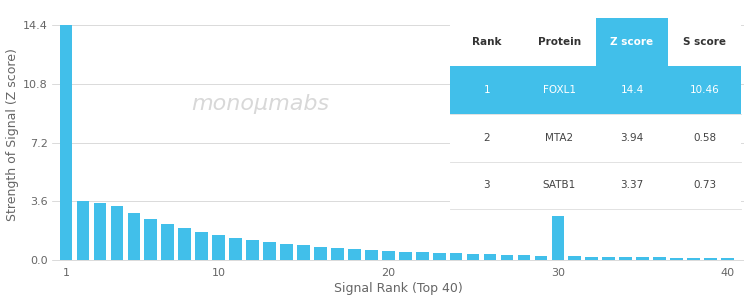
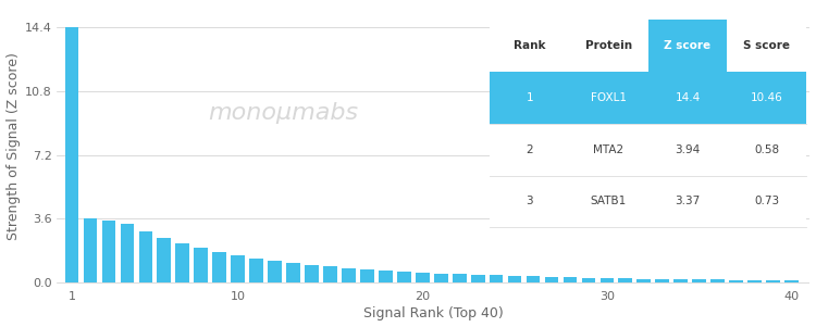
30: 2.7 -> 0.3
